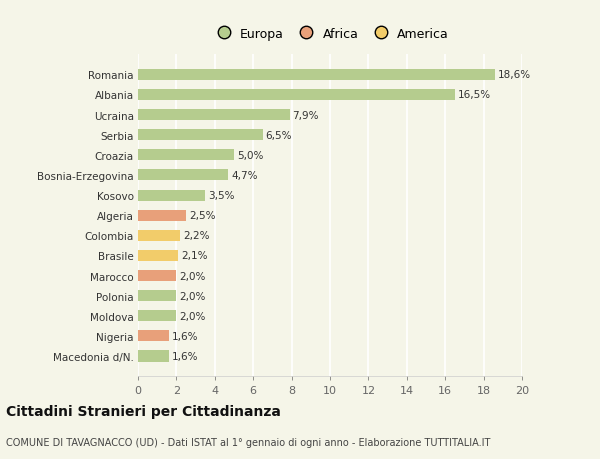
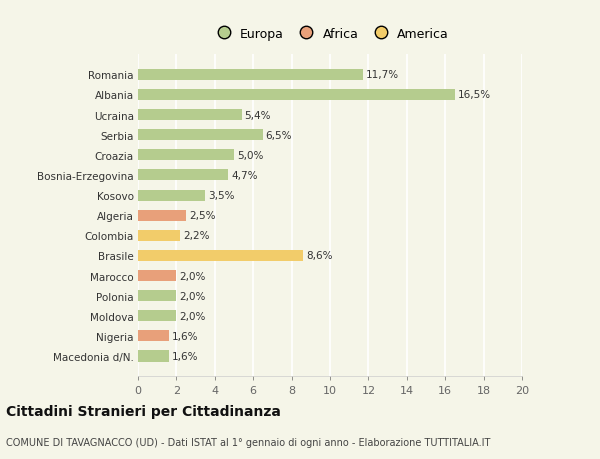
Romania: 18,6% -> 11,7%
Ucraina: 7,9% -> 5,4%
Brasile: 2,1% -> 8,6%
